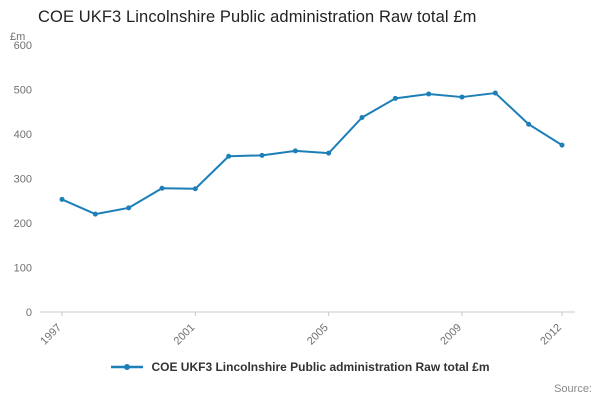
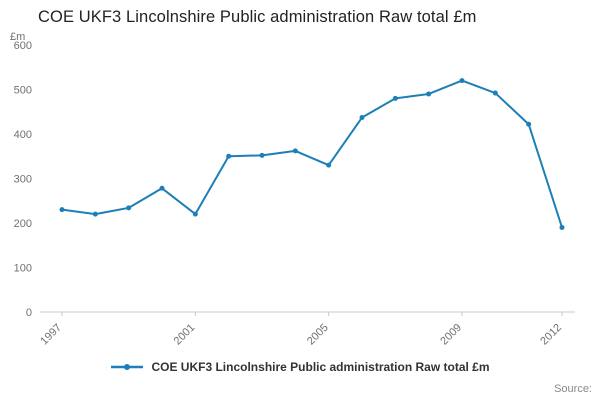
1997: 250 -> 230
2001: 280 -> 220
2005: 360 -> 330
2009: 480 -> 520
2012: 380 -> 190
